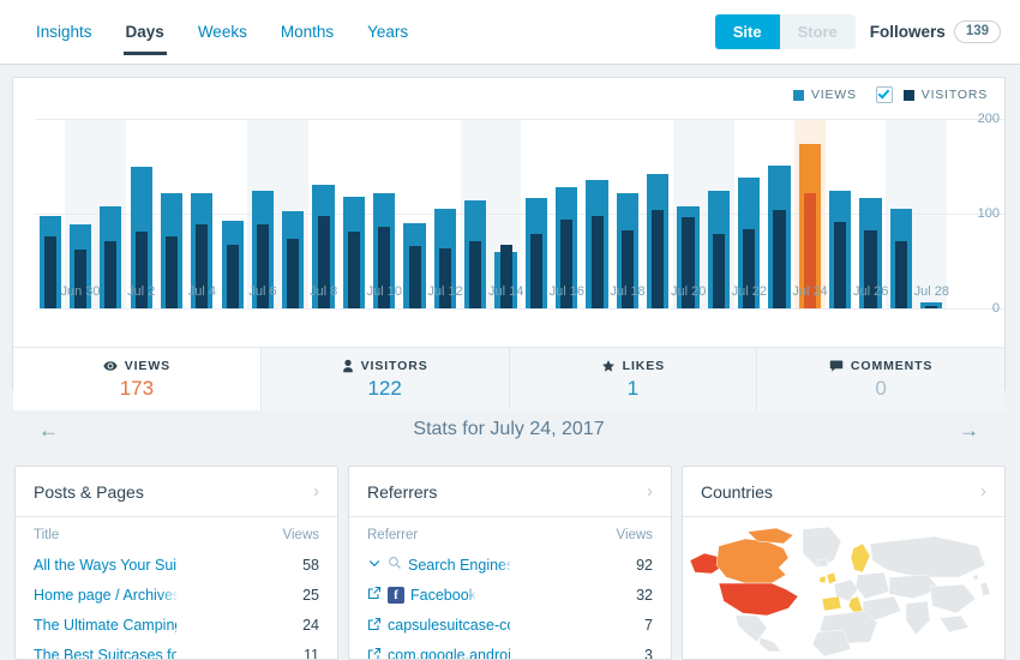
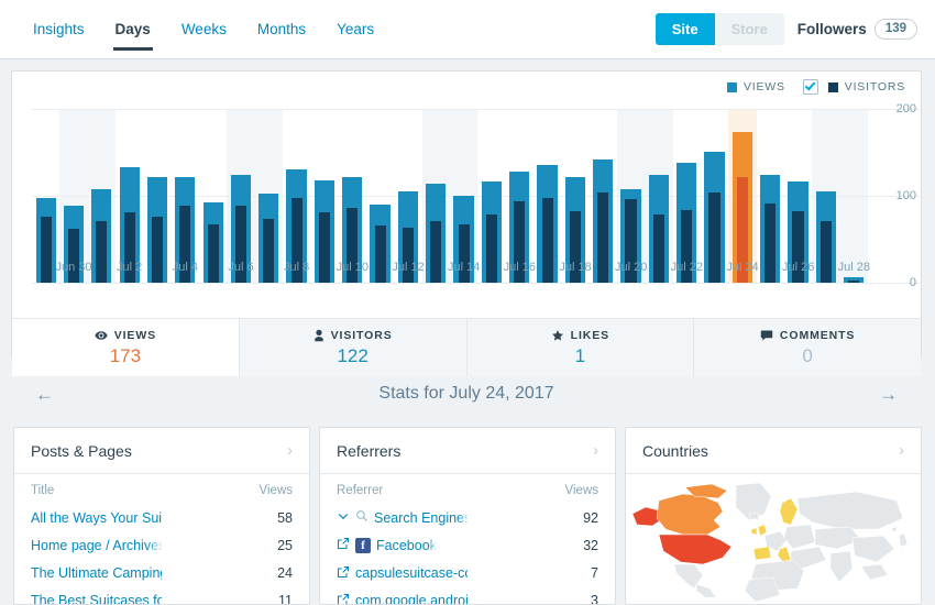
Views/Jul 2: 150 -> 130
Views/Jul 14: 60 -> 100
